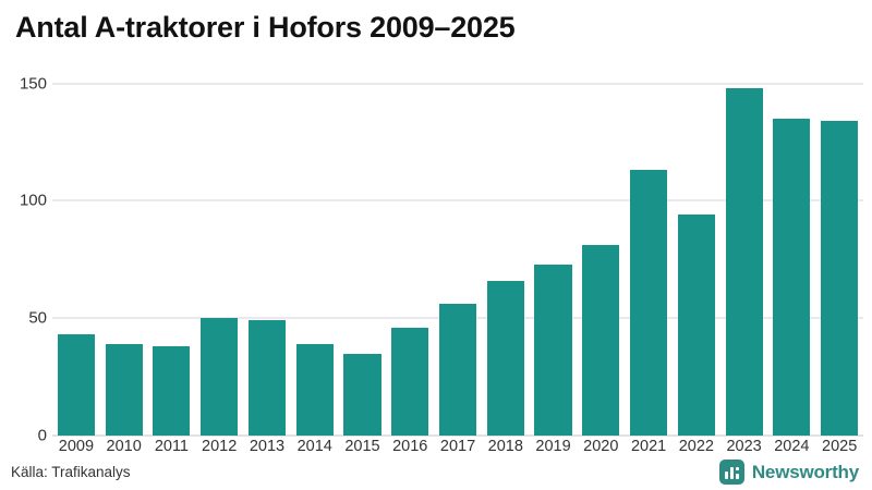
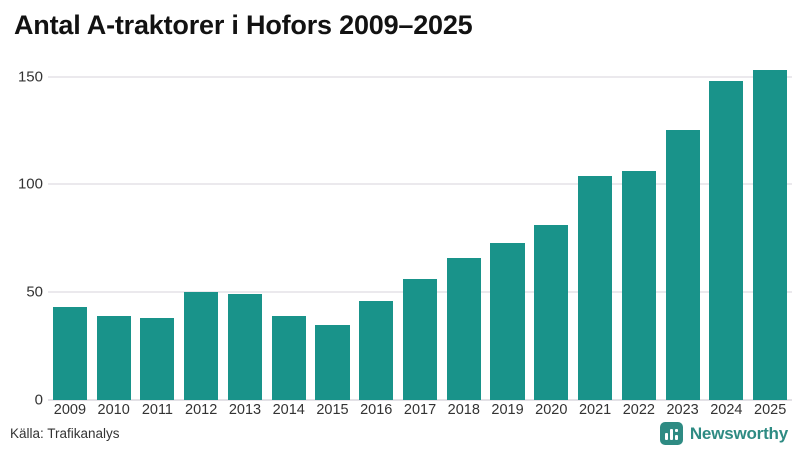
2021: 113 -> 104
2022: 94 -> 106
2023: 148 -> 125
2024: 135 -> 148
2025: 134 -> 153
